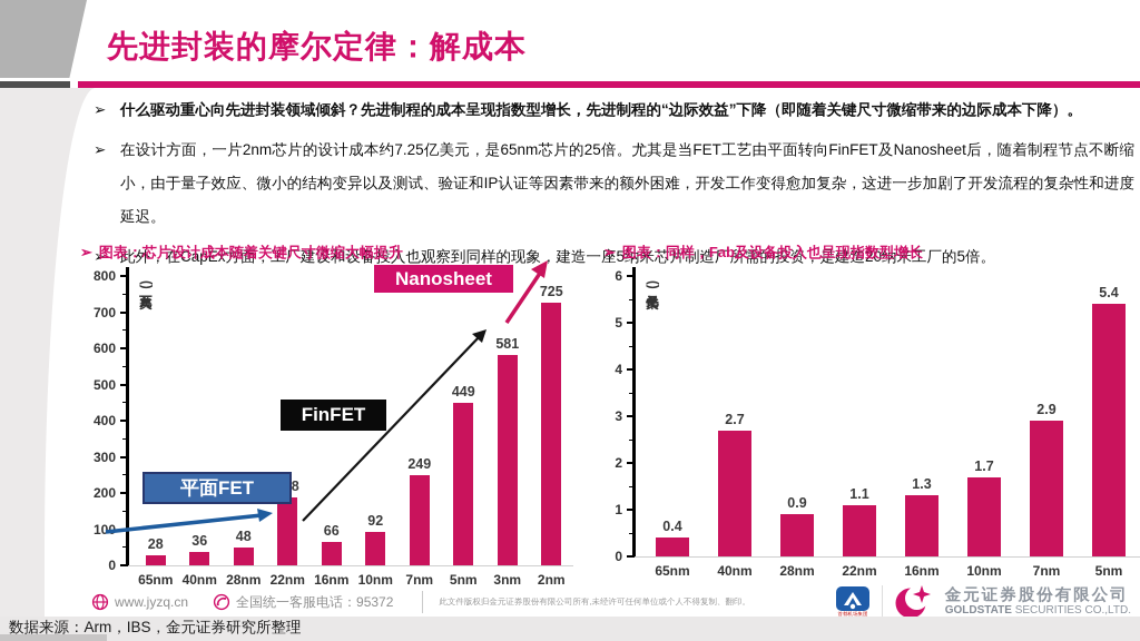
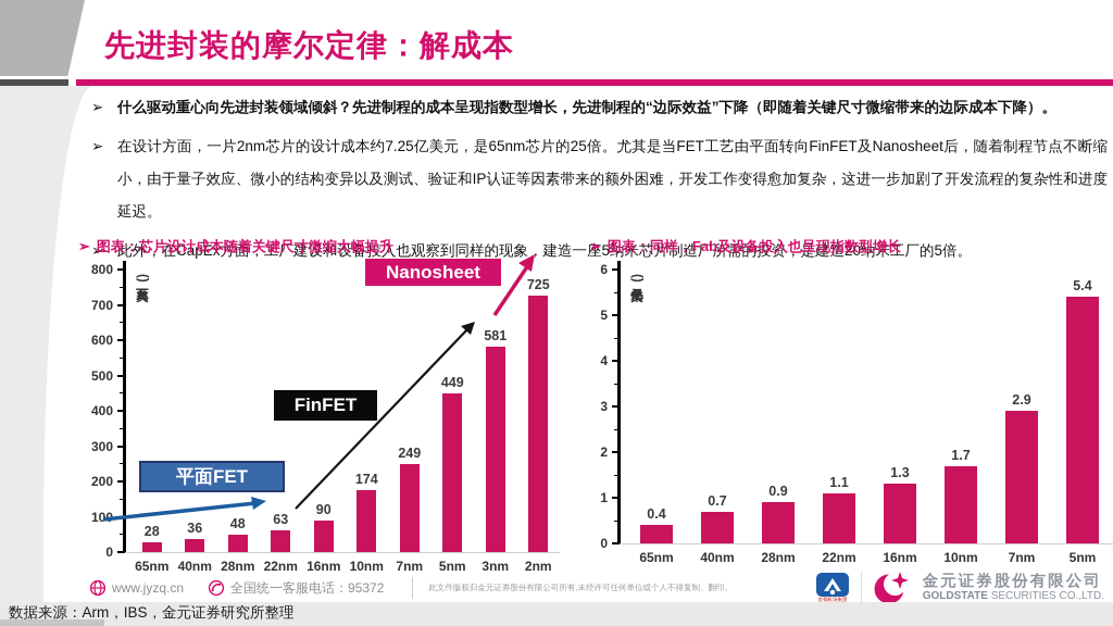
图表：芯片设计成本随着关键尺寸微缩大幅提升/22nm: 188 -> 63
图表：芯片设计成本随着关键尺寸微缩大幅提升/16nm: 66 -> 90
图表：芯片设计成本随着关键尺寸微缩大幅提升/10nm: 92 -> 174
图表：同样，Fab及设备投入也呈现指数型增长/40nm: 2.7 -> 0.7
